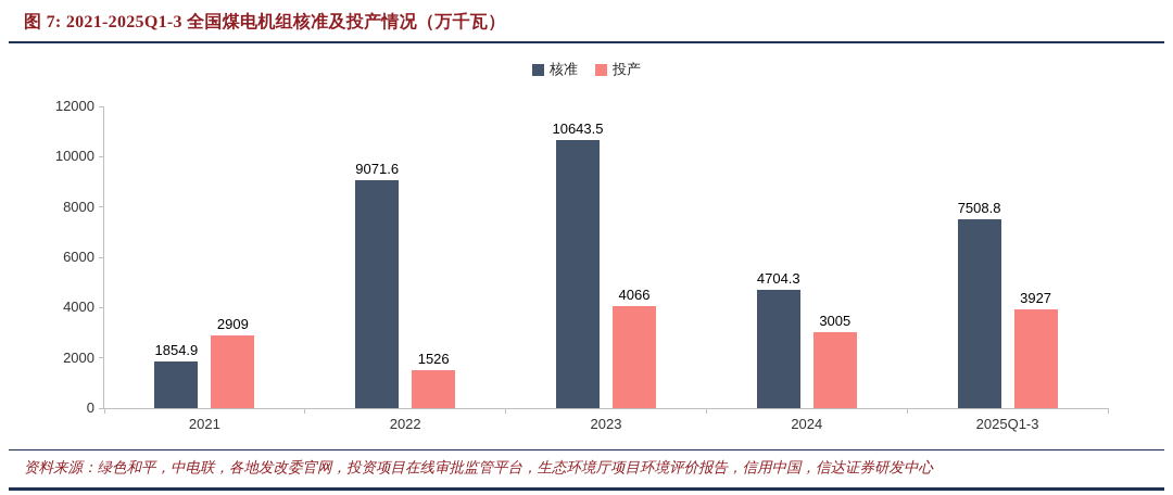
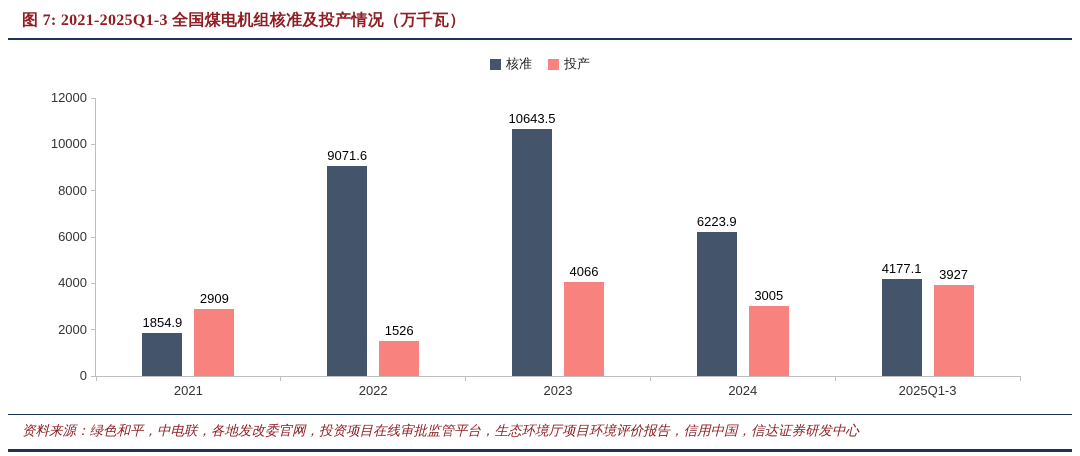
核准/2024: 4704.3 -> 6223.9
核准/2025Q1-3: 7508.8 -> 4177.1
